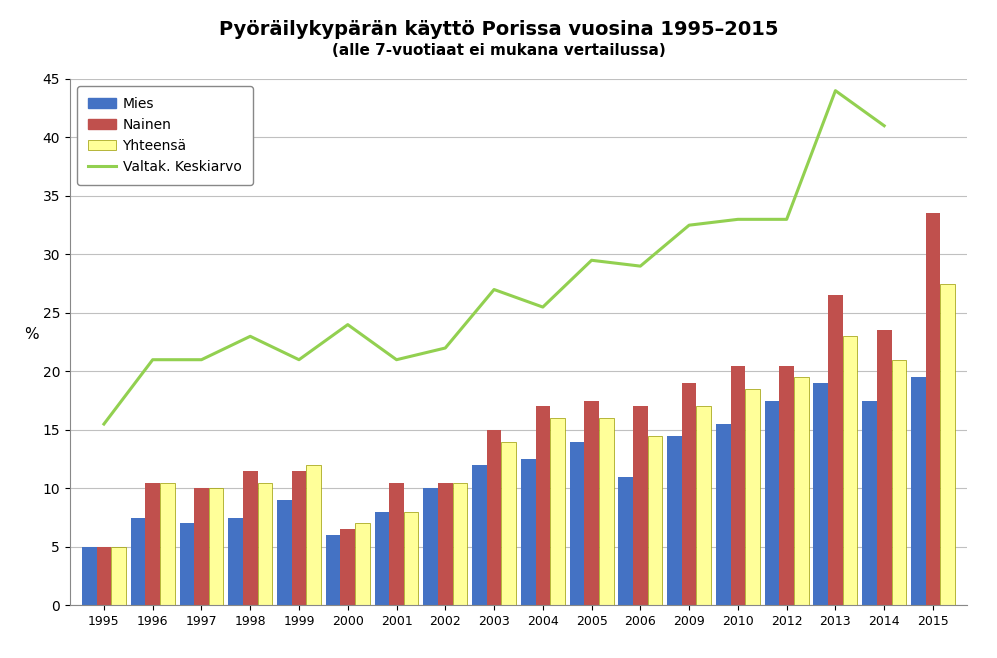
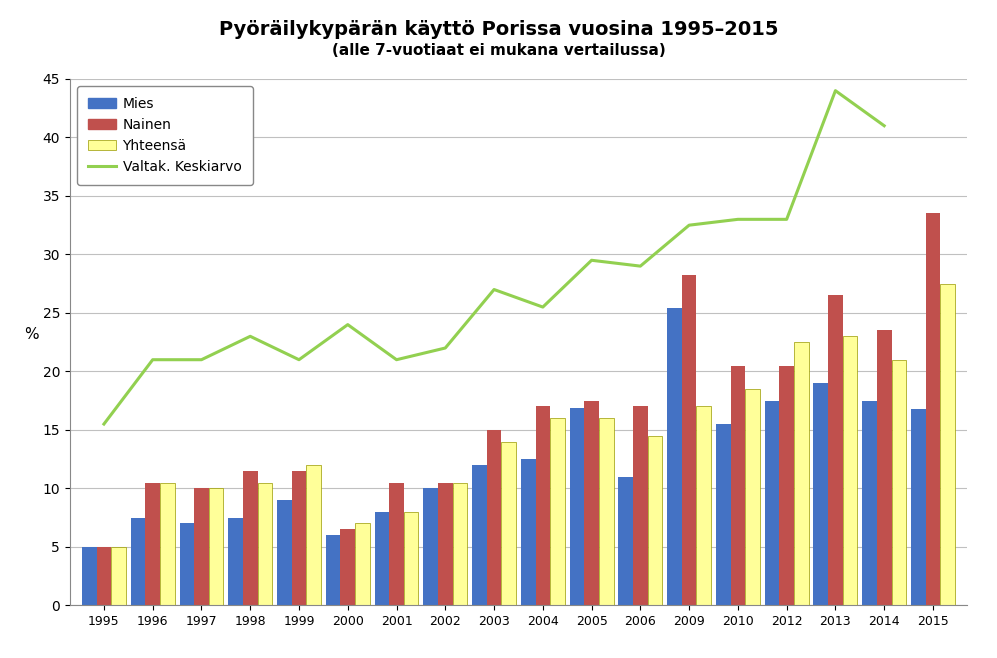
Mies/2005: 14.0 -> 16.9
Mies/2009: 14.5 -> 25.4
Nainen/2009: 19.0 -> 28.2
Yhteensä/2012: 19.5 -> 22.5
Mies/2015: 19.5 -> 16.8
